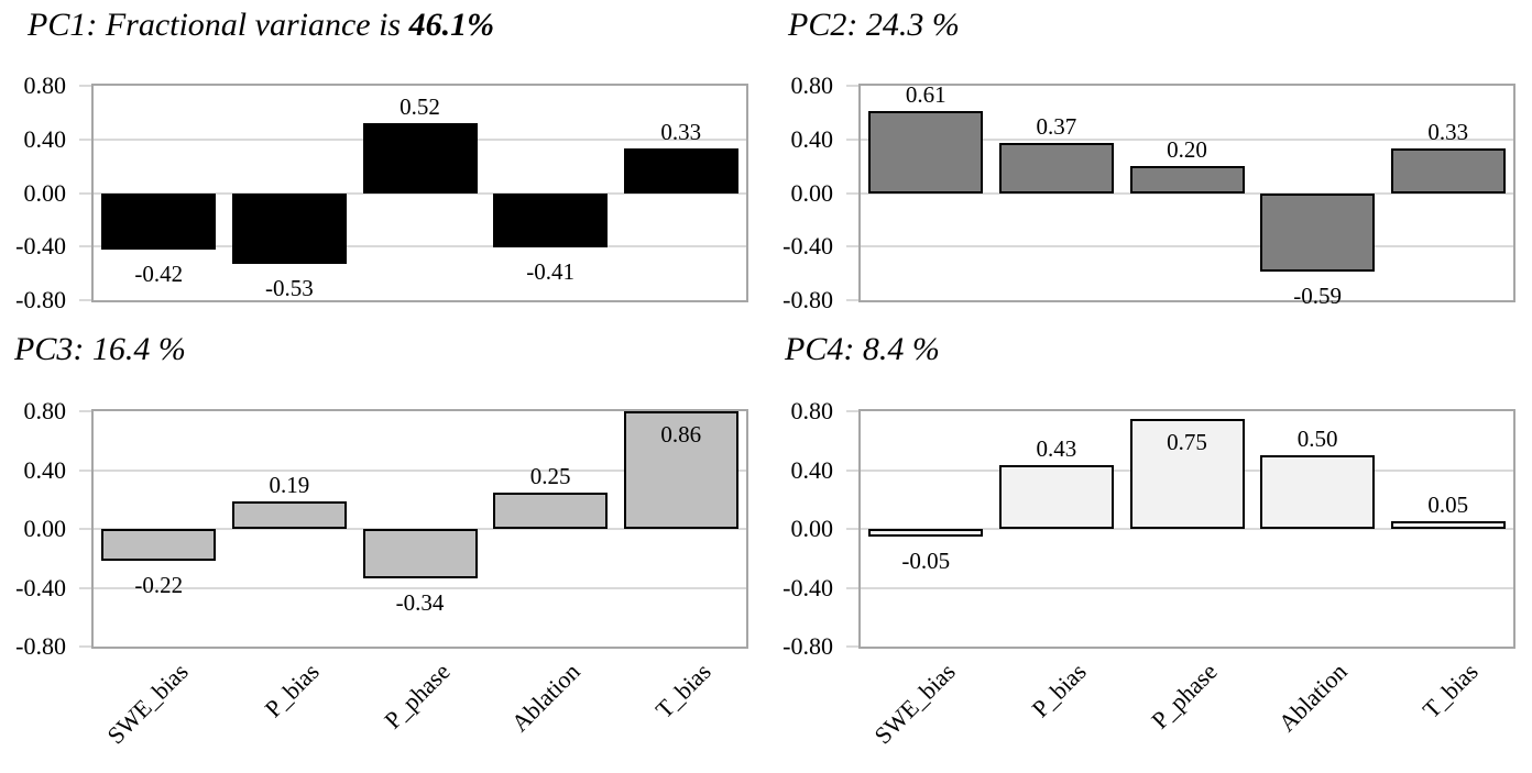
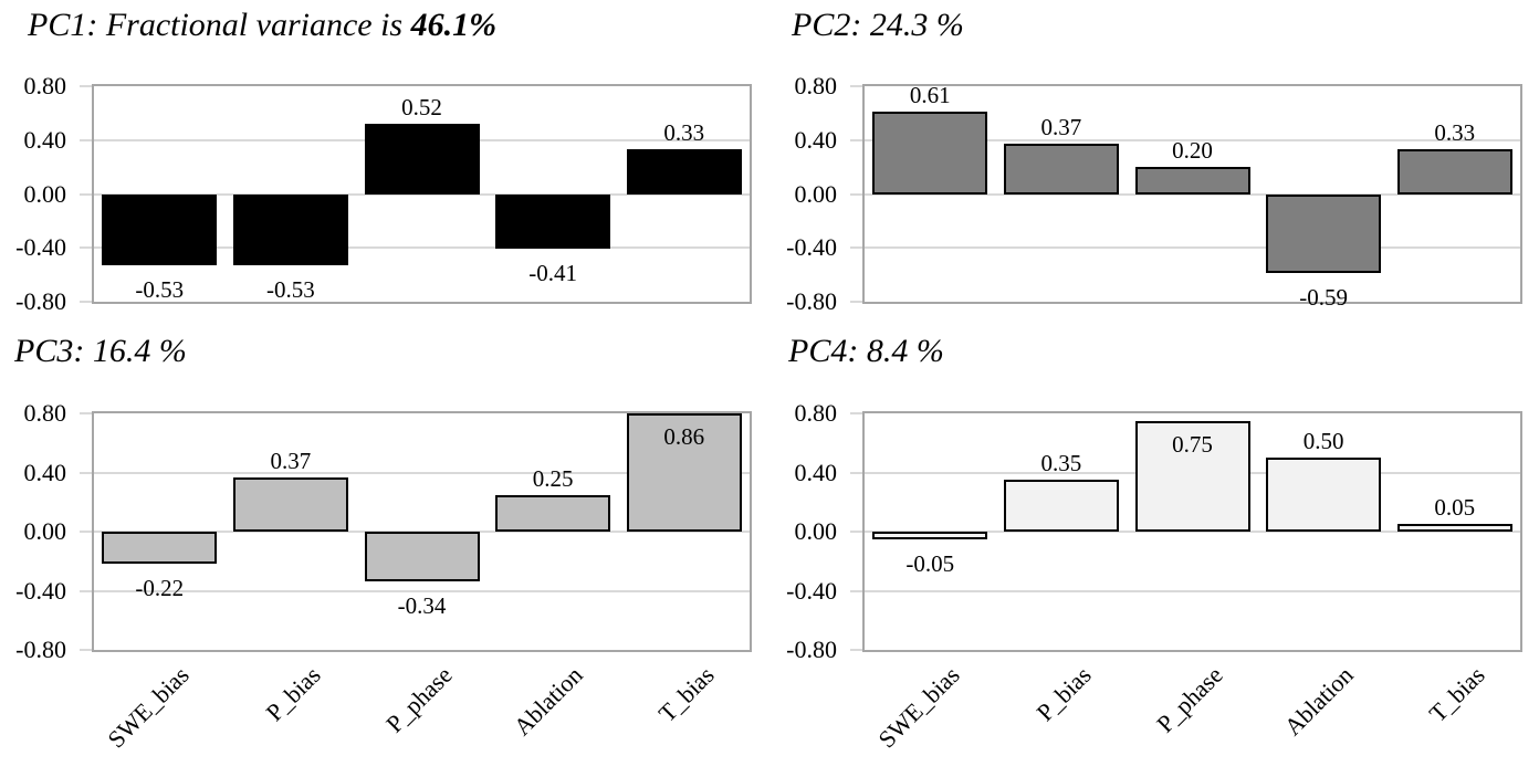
PC1: Fractional variance is 46.1%/SWE_bias: -0.42 -> -0.53
PC3: 16.4 %/P_bias: 0.19 -> 0.37
PC4: 8.4 %/P_bias: 0.43 -> 0.35
